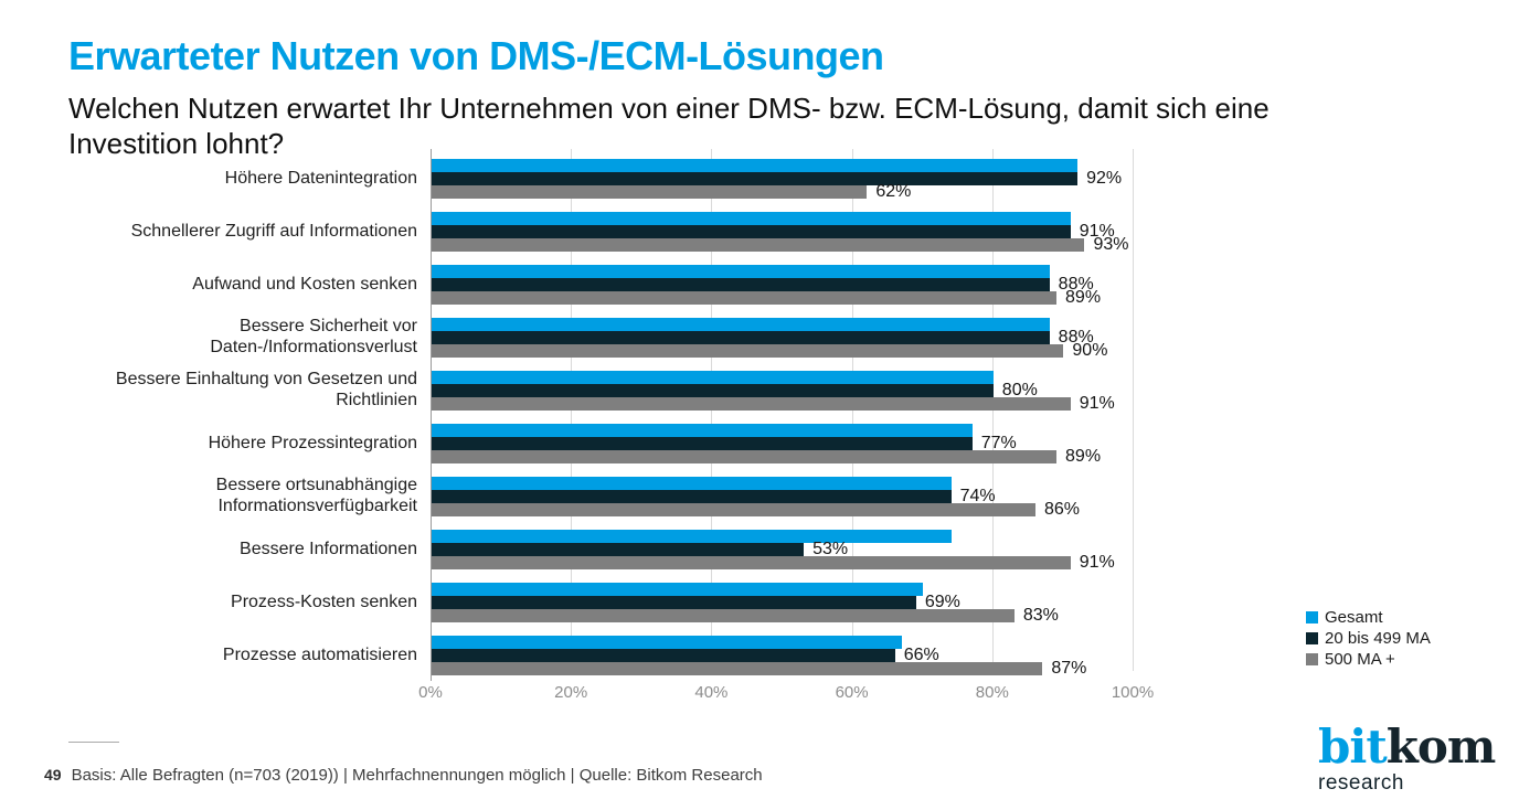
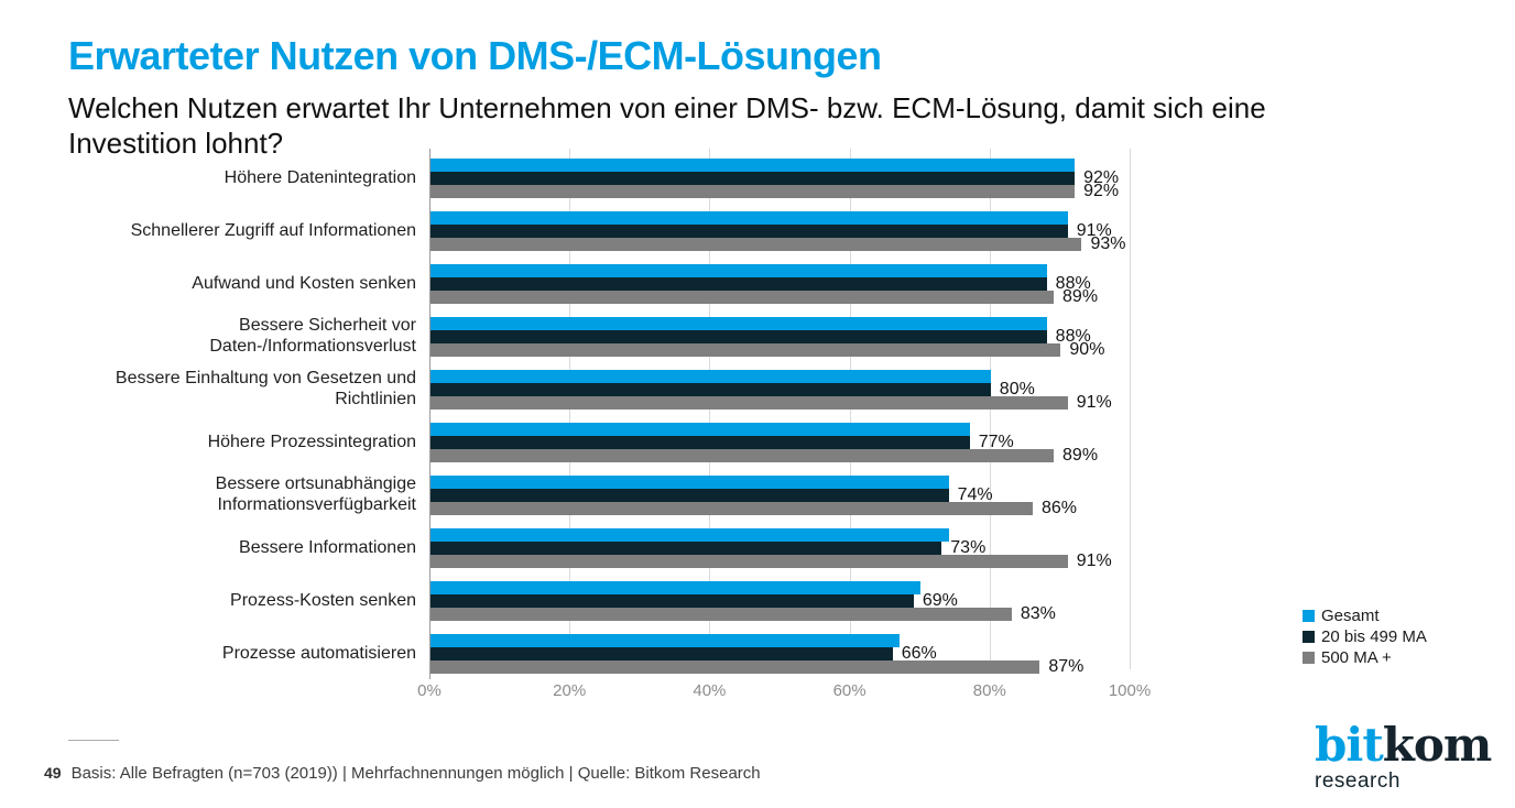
500 MA +/Höhere Datenintegration: 62% -> 92%
20 bis 499 MA/Bessere Informationen: 53% -> 73%
